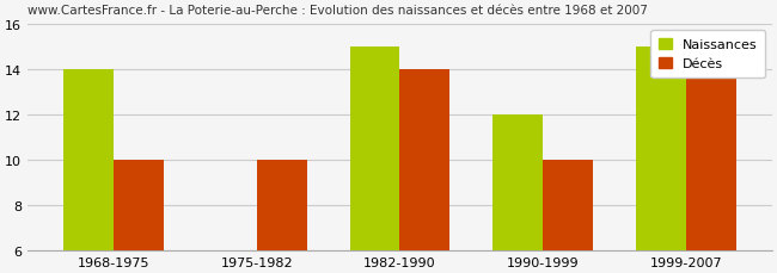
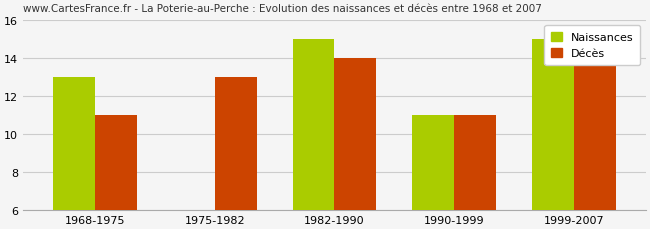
Naissances/1968-1975: 14 -> 13
Décès/1968-1975: 10 -> 11
Décès/1975-1982: 10 -> 13
Naissances/1990-1999: 12 -> 11
Décès/1990-1999: 10 -> 11
